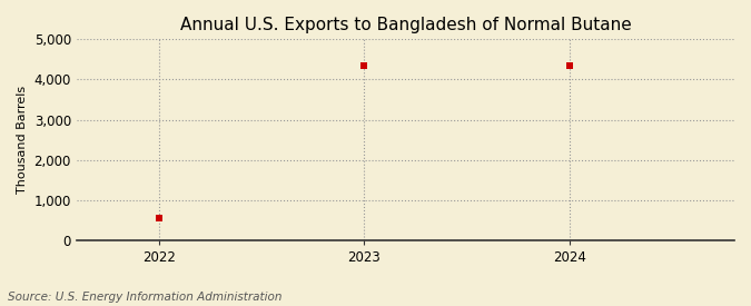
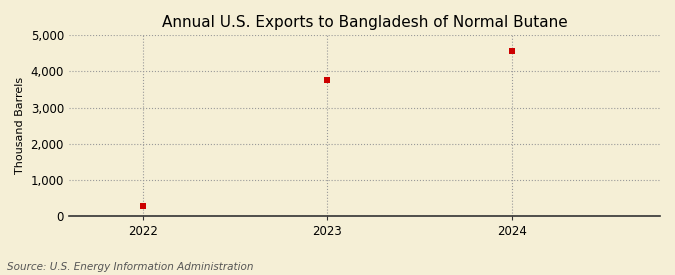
2022: 550 -> 270
2023: 4,350 -> 3,760
2024: 4,350 -> 4,550
